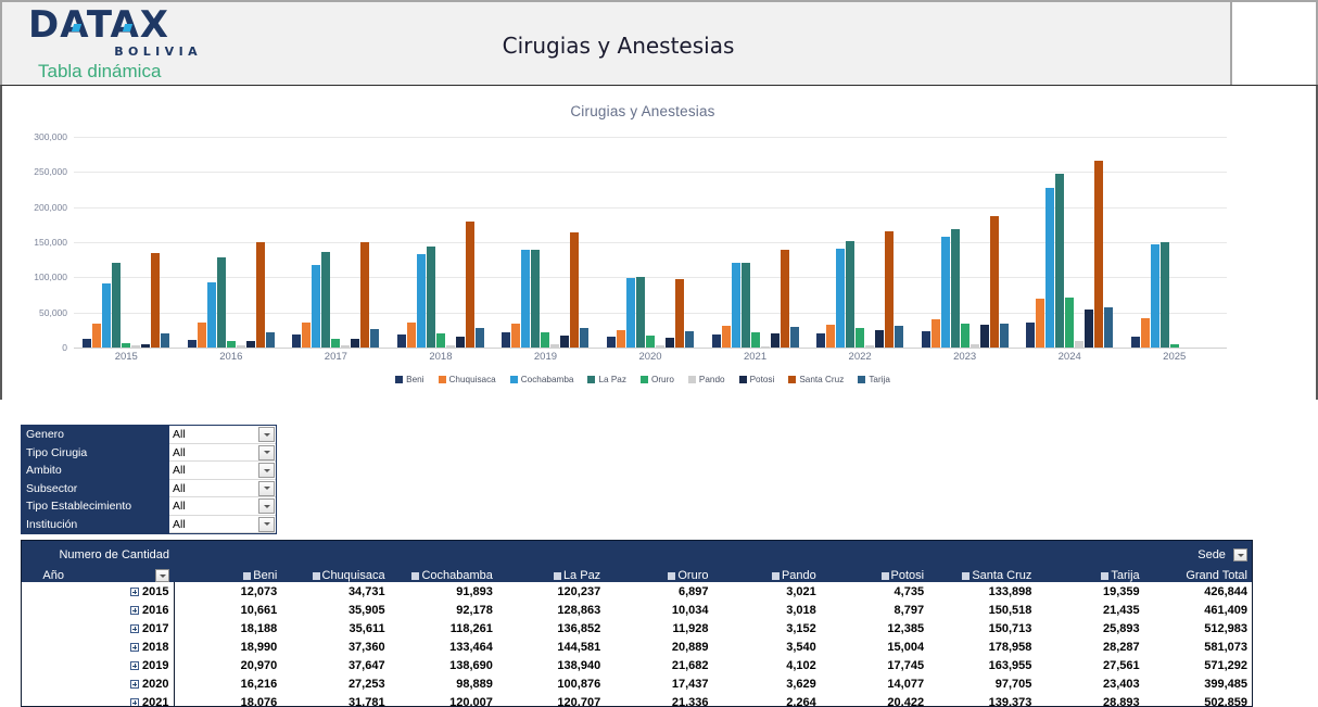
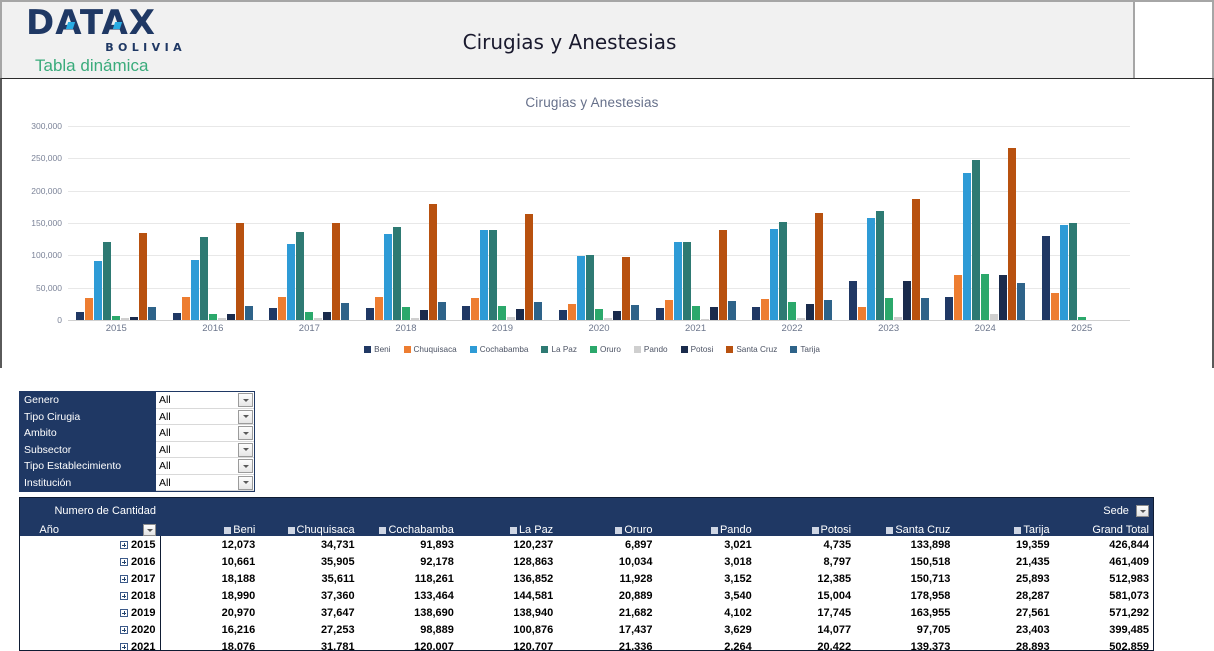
Beni/2023: 20000 -> 60000
Chuquisaca/2023: 40000 -> 20000
Potosi/2023: 30000 -> 60000
Potosi/2024: 50000 -> 70000
Beni/2025: 20000 -> 130000
